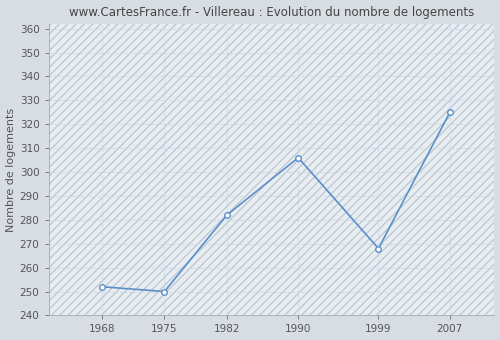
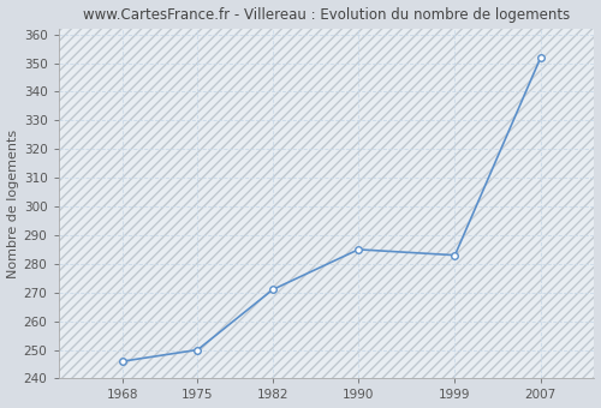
1968: 252 -> 246
1982: 282 -> 271
1990: 306 -> 285
1999: 268 -> 283
2007: 325 -> 352
